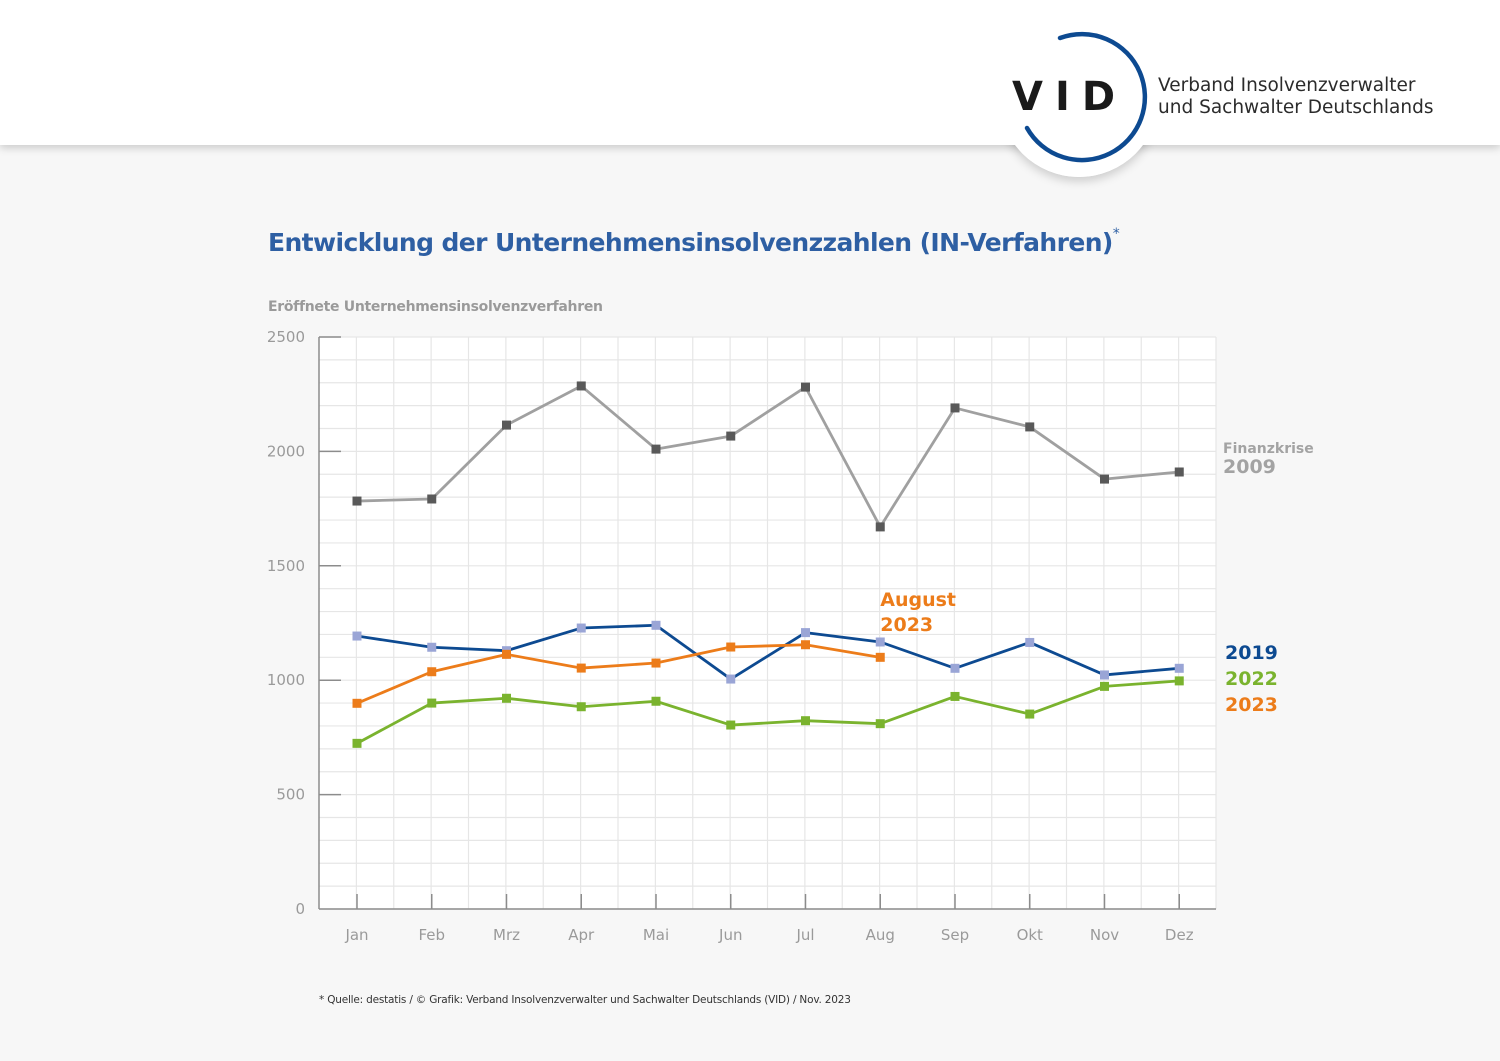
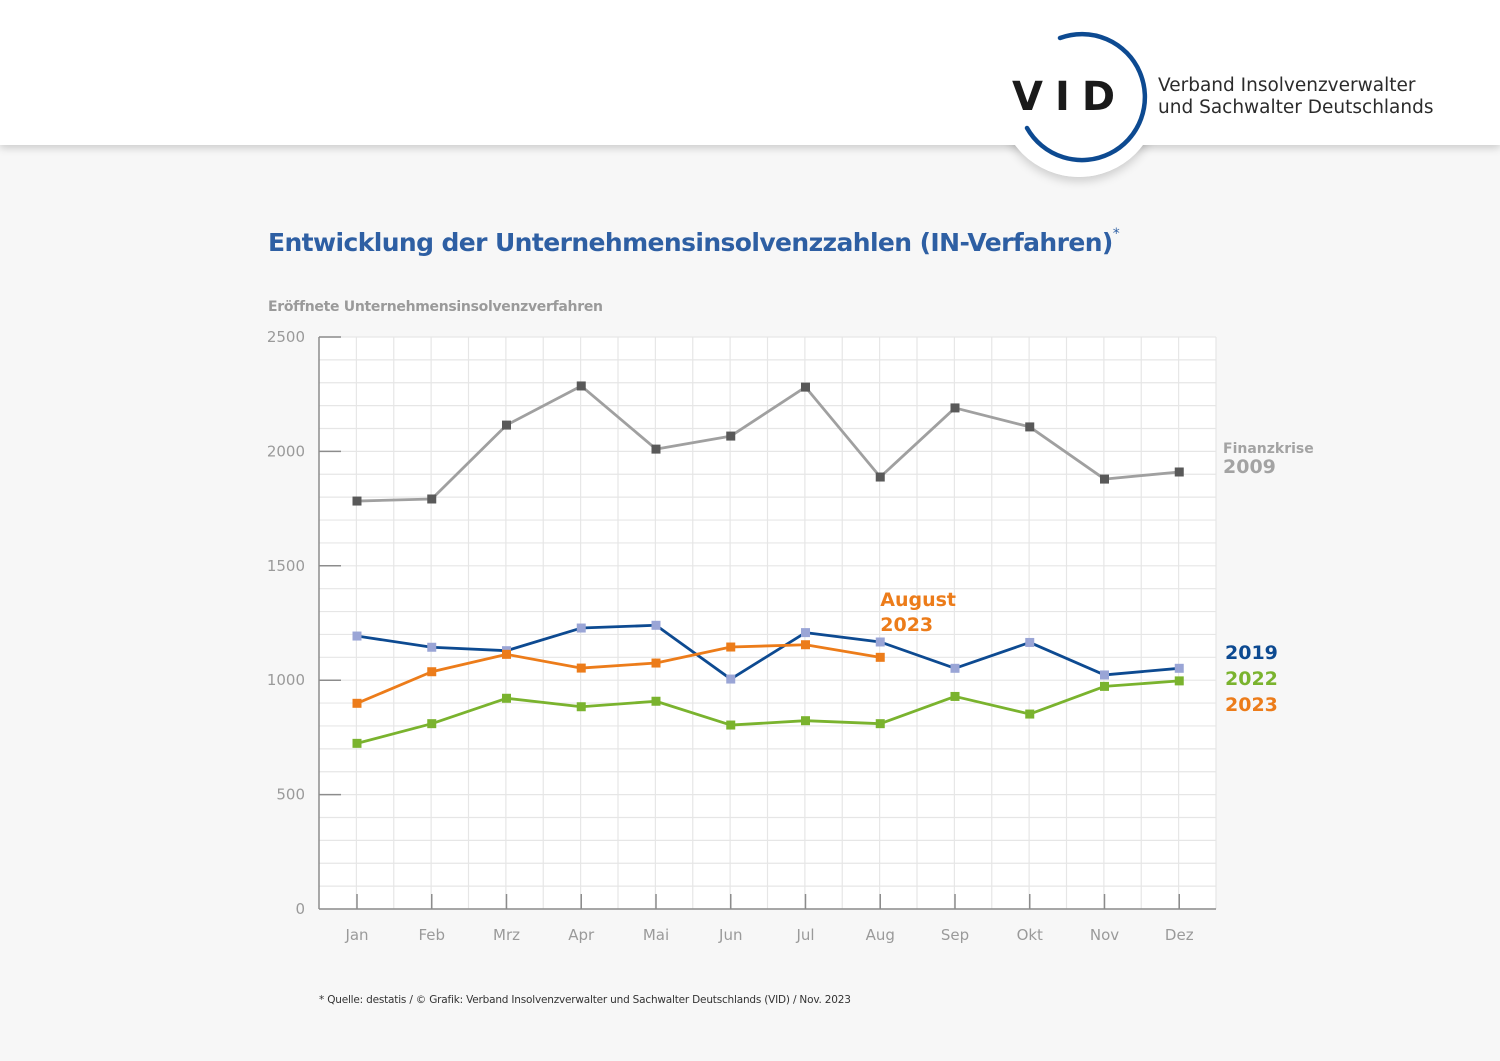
2022/Feb: 900 -> 810
Finanzkrise 2009/Aug: 1670 -> 1890
